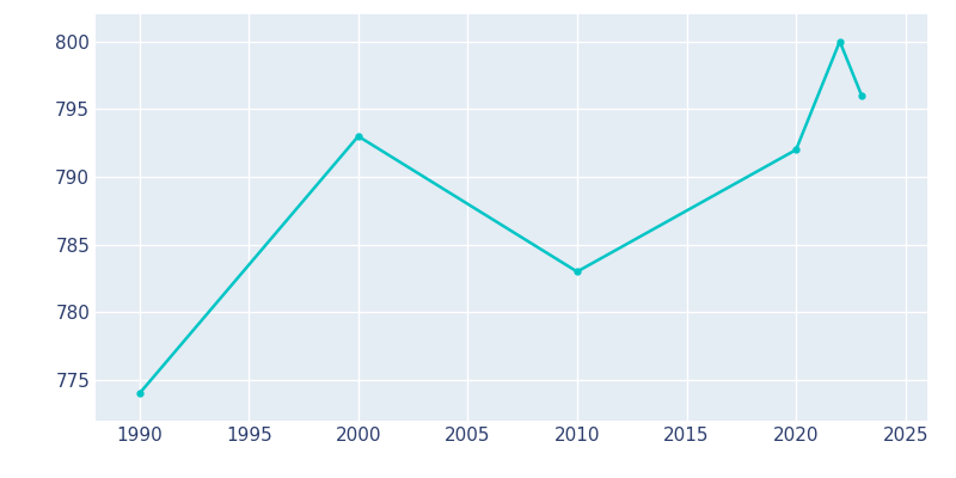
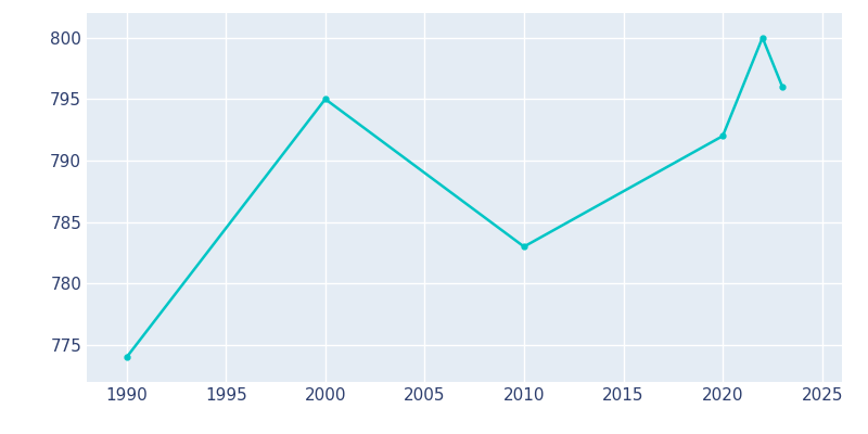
2000: 793 -> 795
